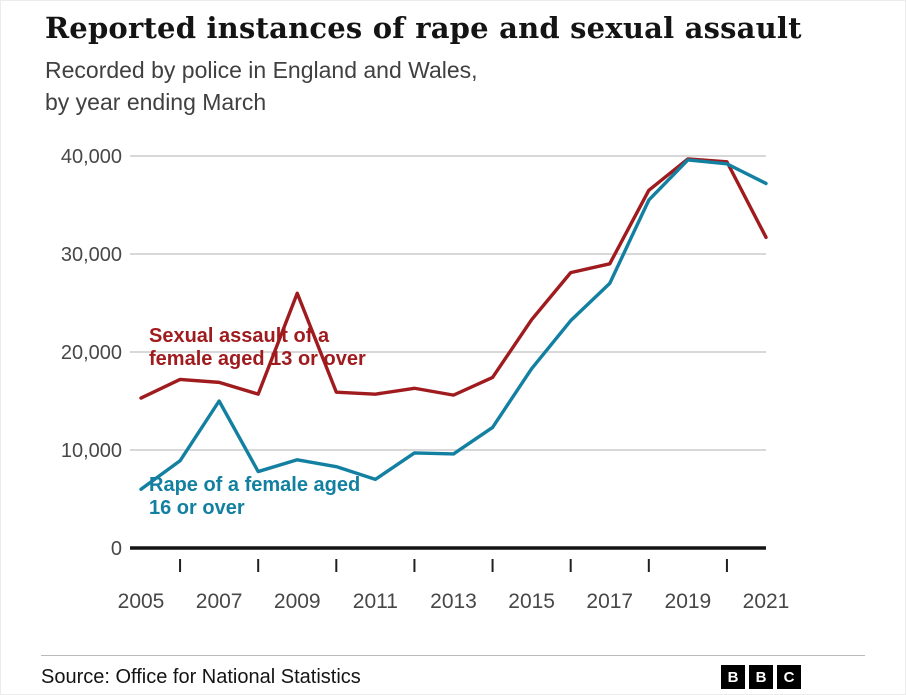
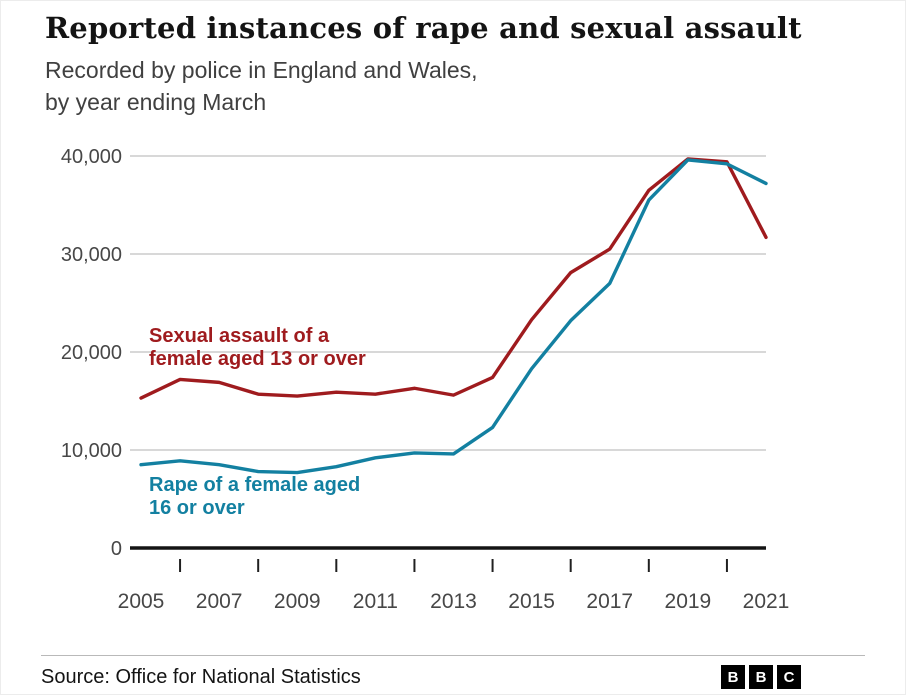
Rape of a female aged 16 or over/2005: 6000 -> 8000
Rape of a female aged 16 or over/2007: 15000 -> 8000
Sexual assault of a female aged 13 or over/2009: 26000 -> 16000
Rape of a female aged 16 or over/2009: 9000 -> 8000
Rape of a female aged 16 or over/2011: 7000 -> 9000
Sexual assault of a female aged 13 or over/2017: 29000 -> 30000
